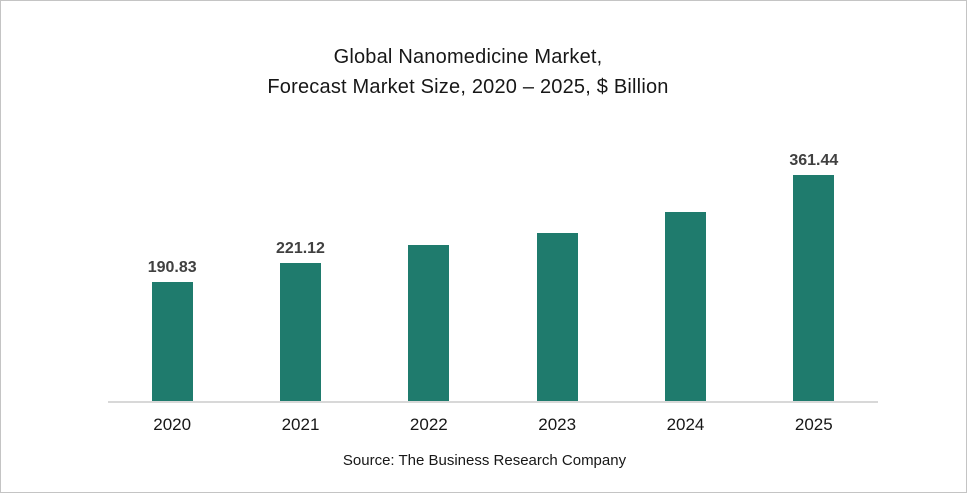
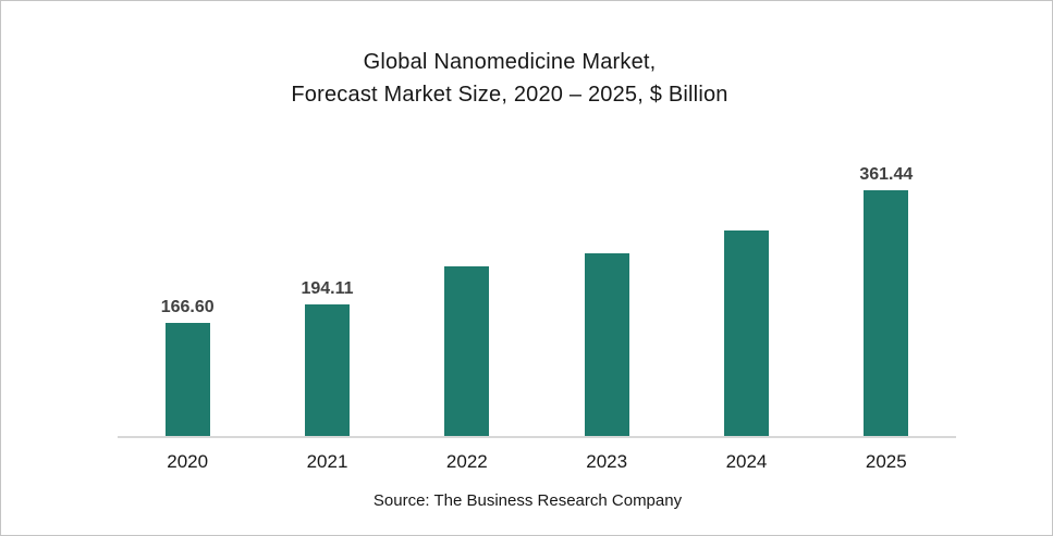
2020: 190.83 -> 166.60
2021: 221.12 -> 194.11
